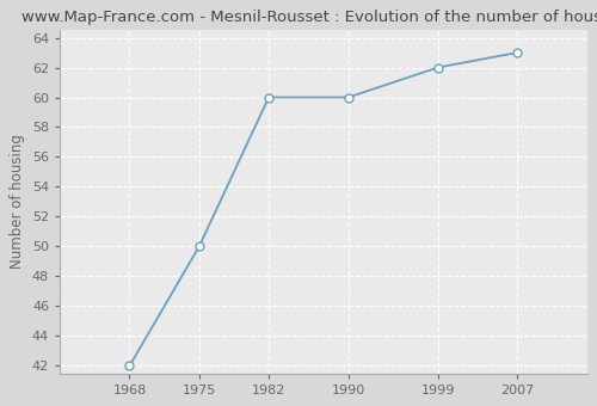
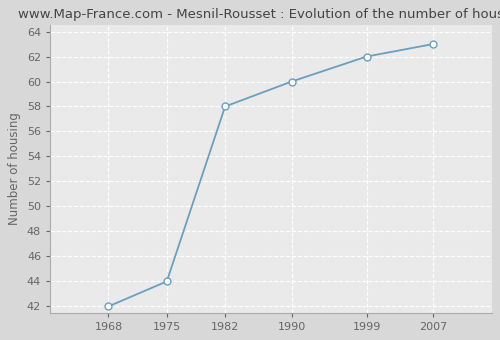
1975: 50 -> 44
1982: 60 -> 58
